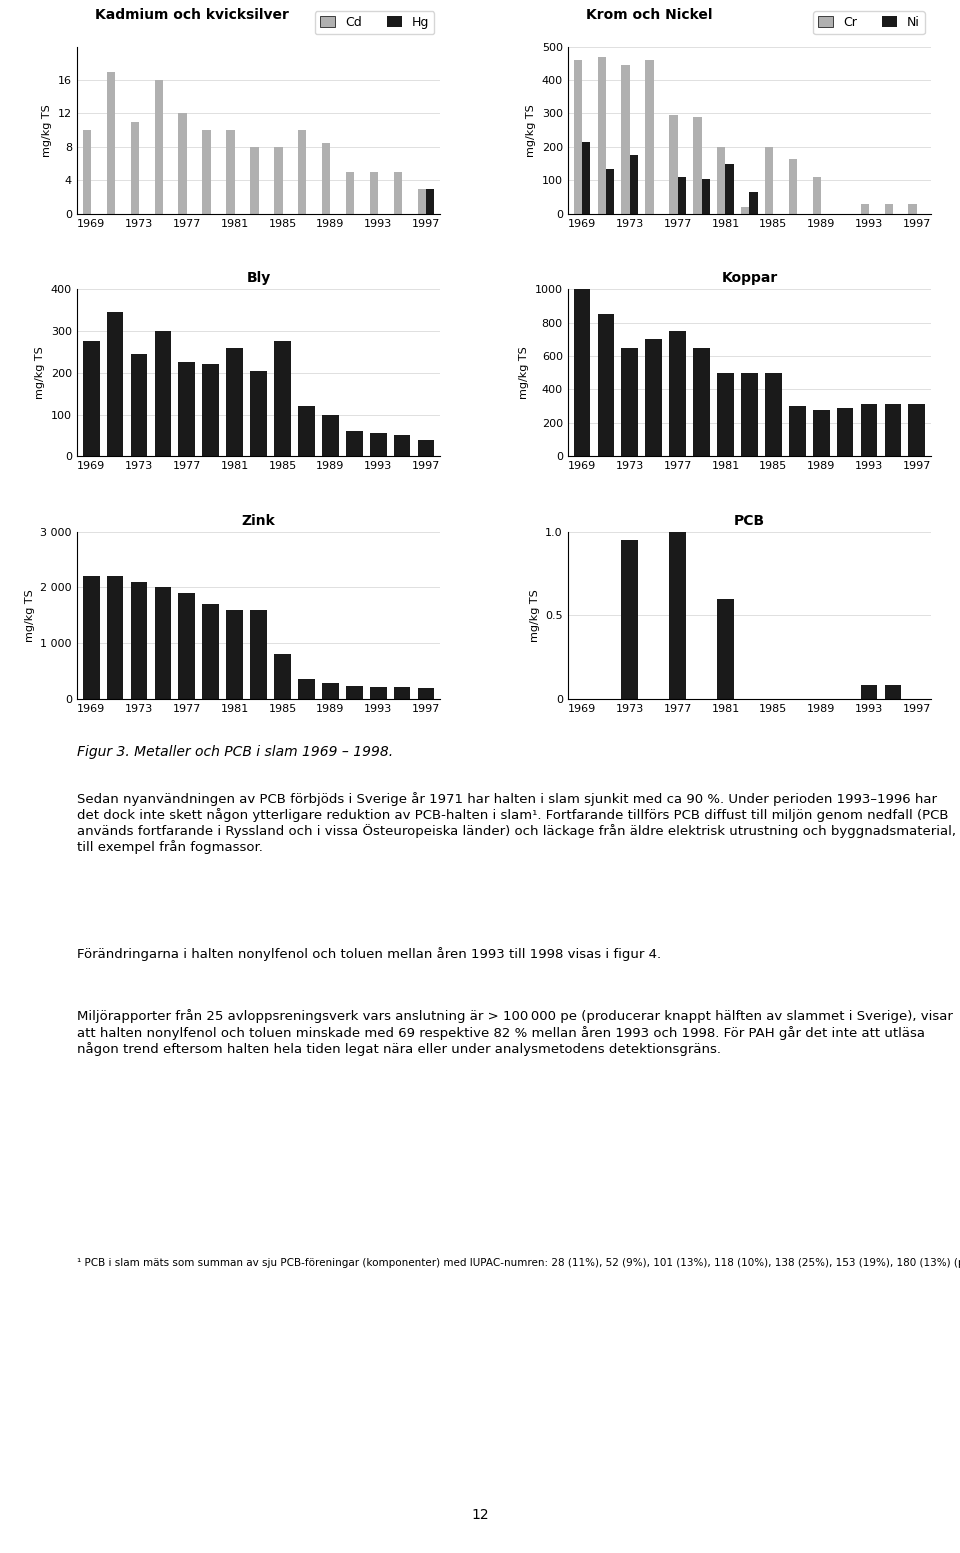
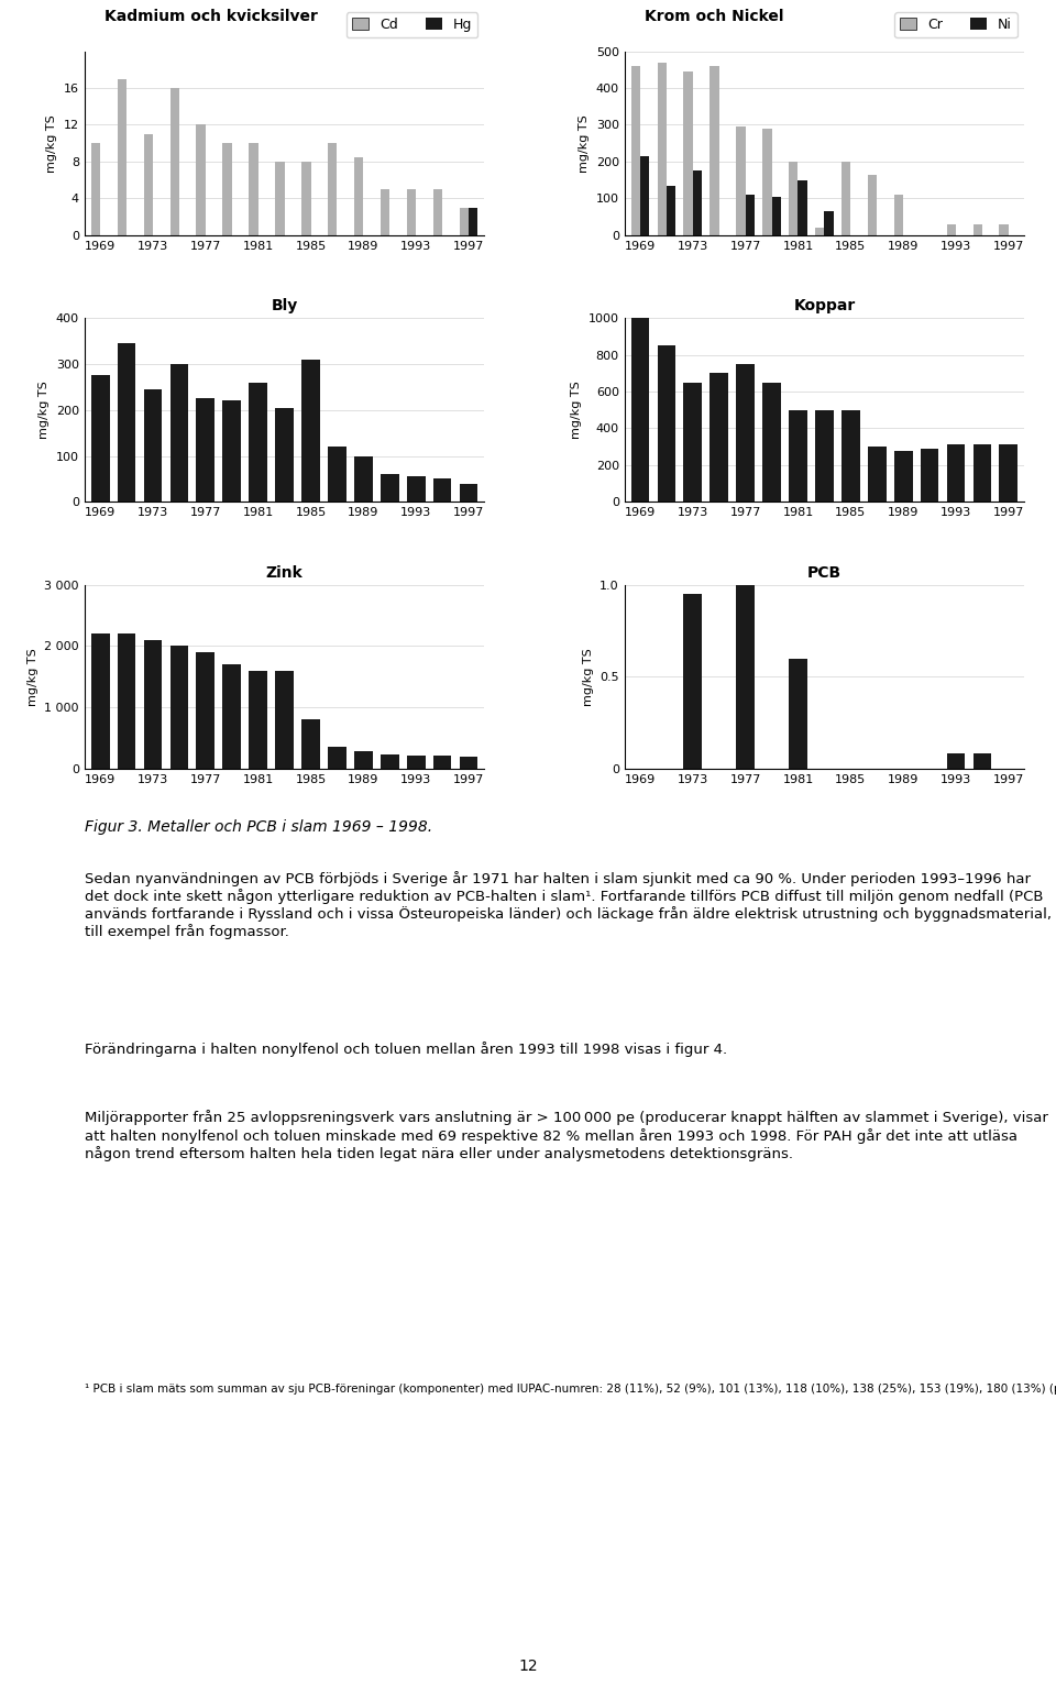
Bly/1985: 275 -> 310
